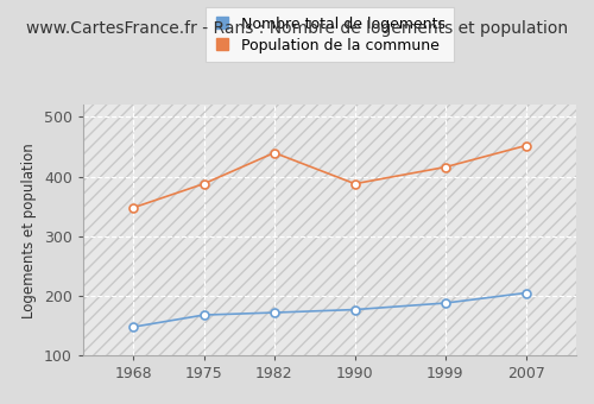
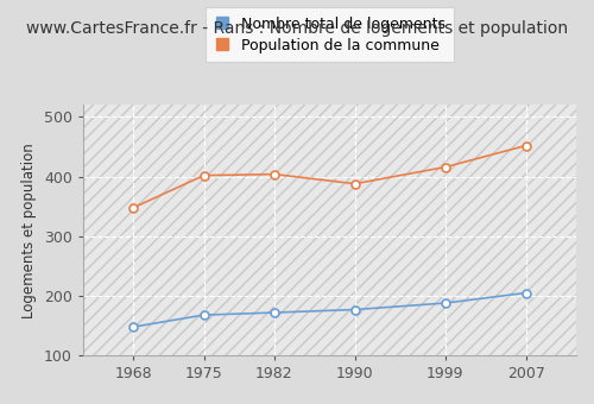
Population de la commune/1975: 388 -> 402
Population de la commune/1982: 440 -> 404
